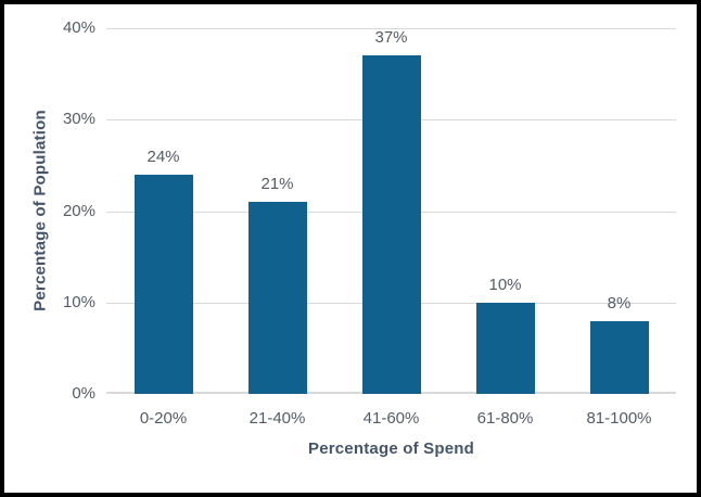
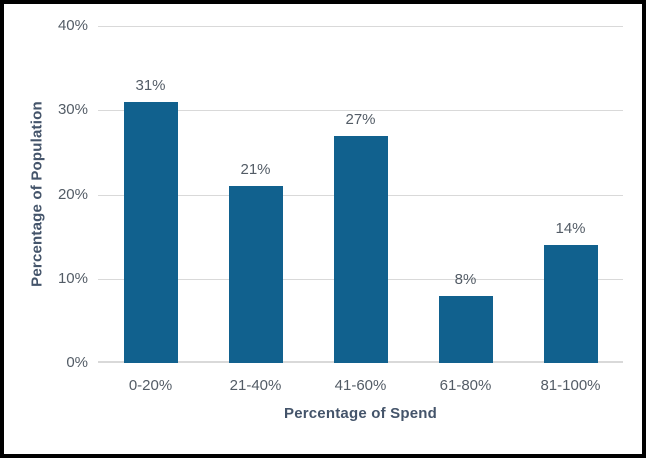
0-20%: 24% -> 31%
41-60%: 37% -> 27%
61-80%: 10% -> 8%
81-100%: 8% -> 14%
